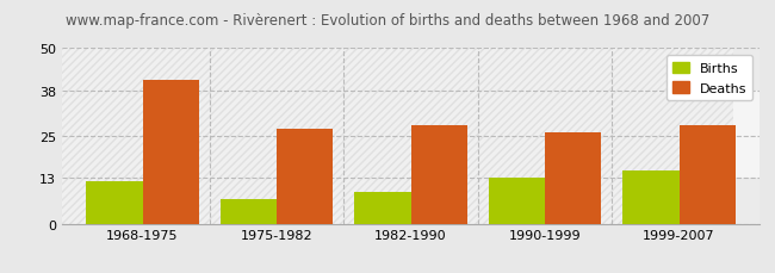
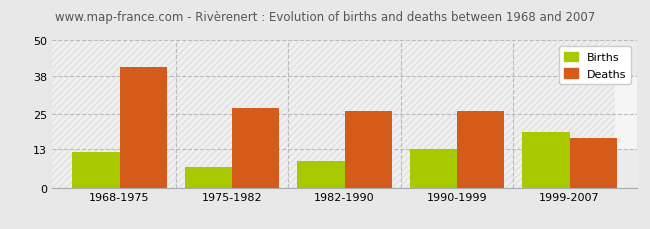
Deaths/1982-1990: 28 -> 26
Births/1999-2007: 15 -> 19
Deaths/1999-2007: 28 -> 17
